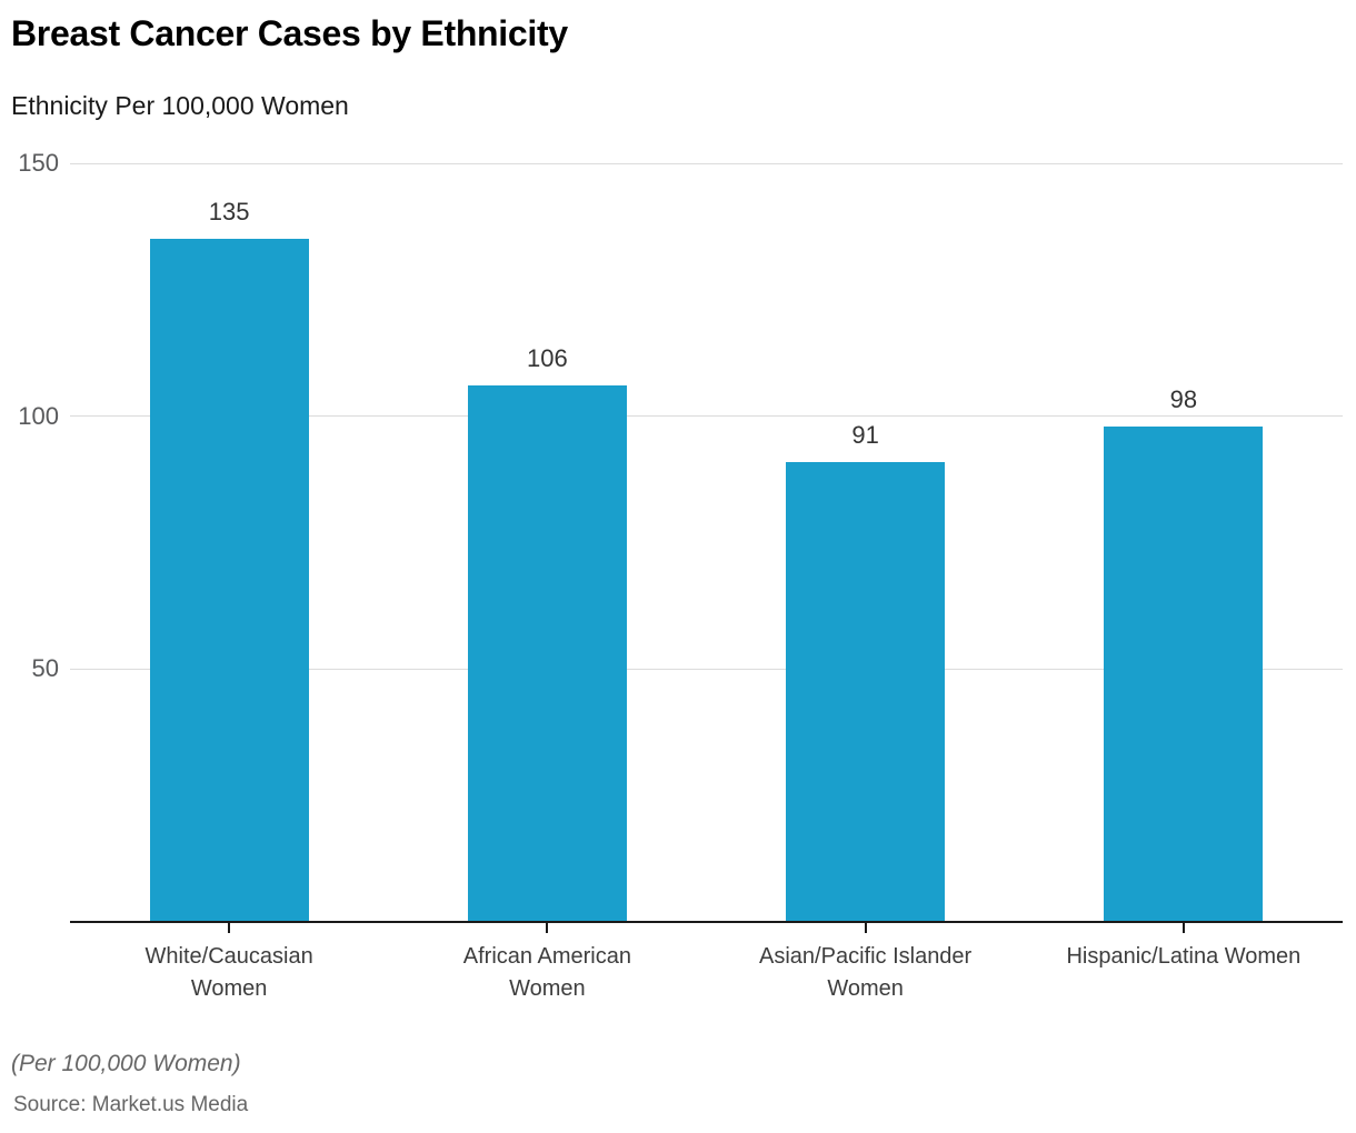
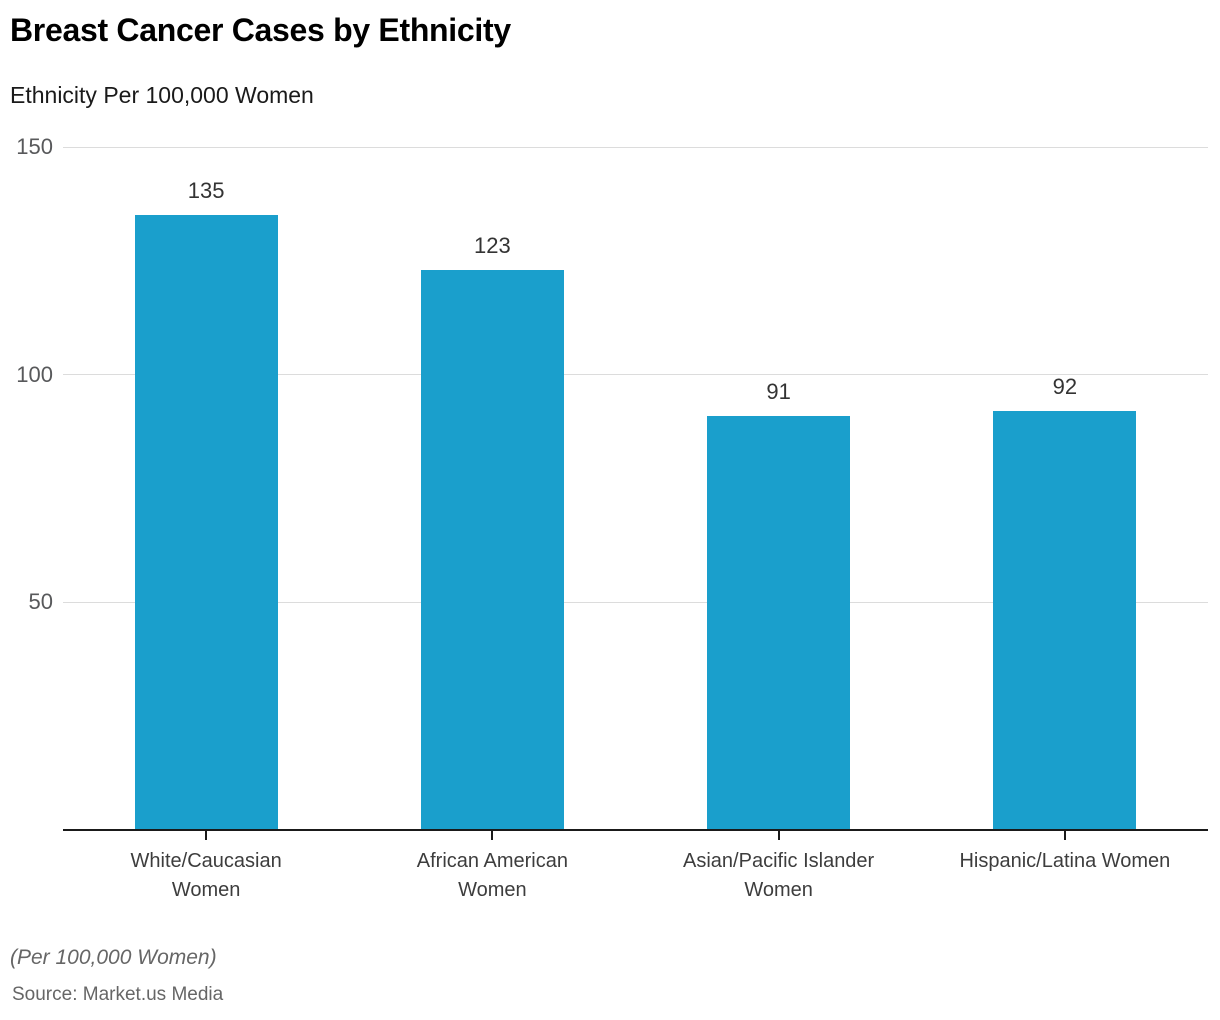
African American Women: 106 -> 123
Hispanic/Latina Women: 98 -> 92
